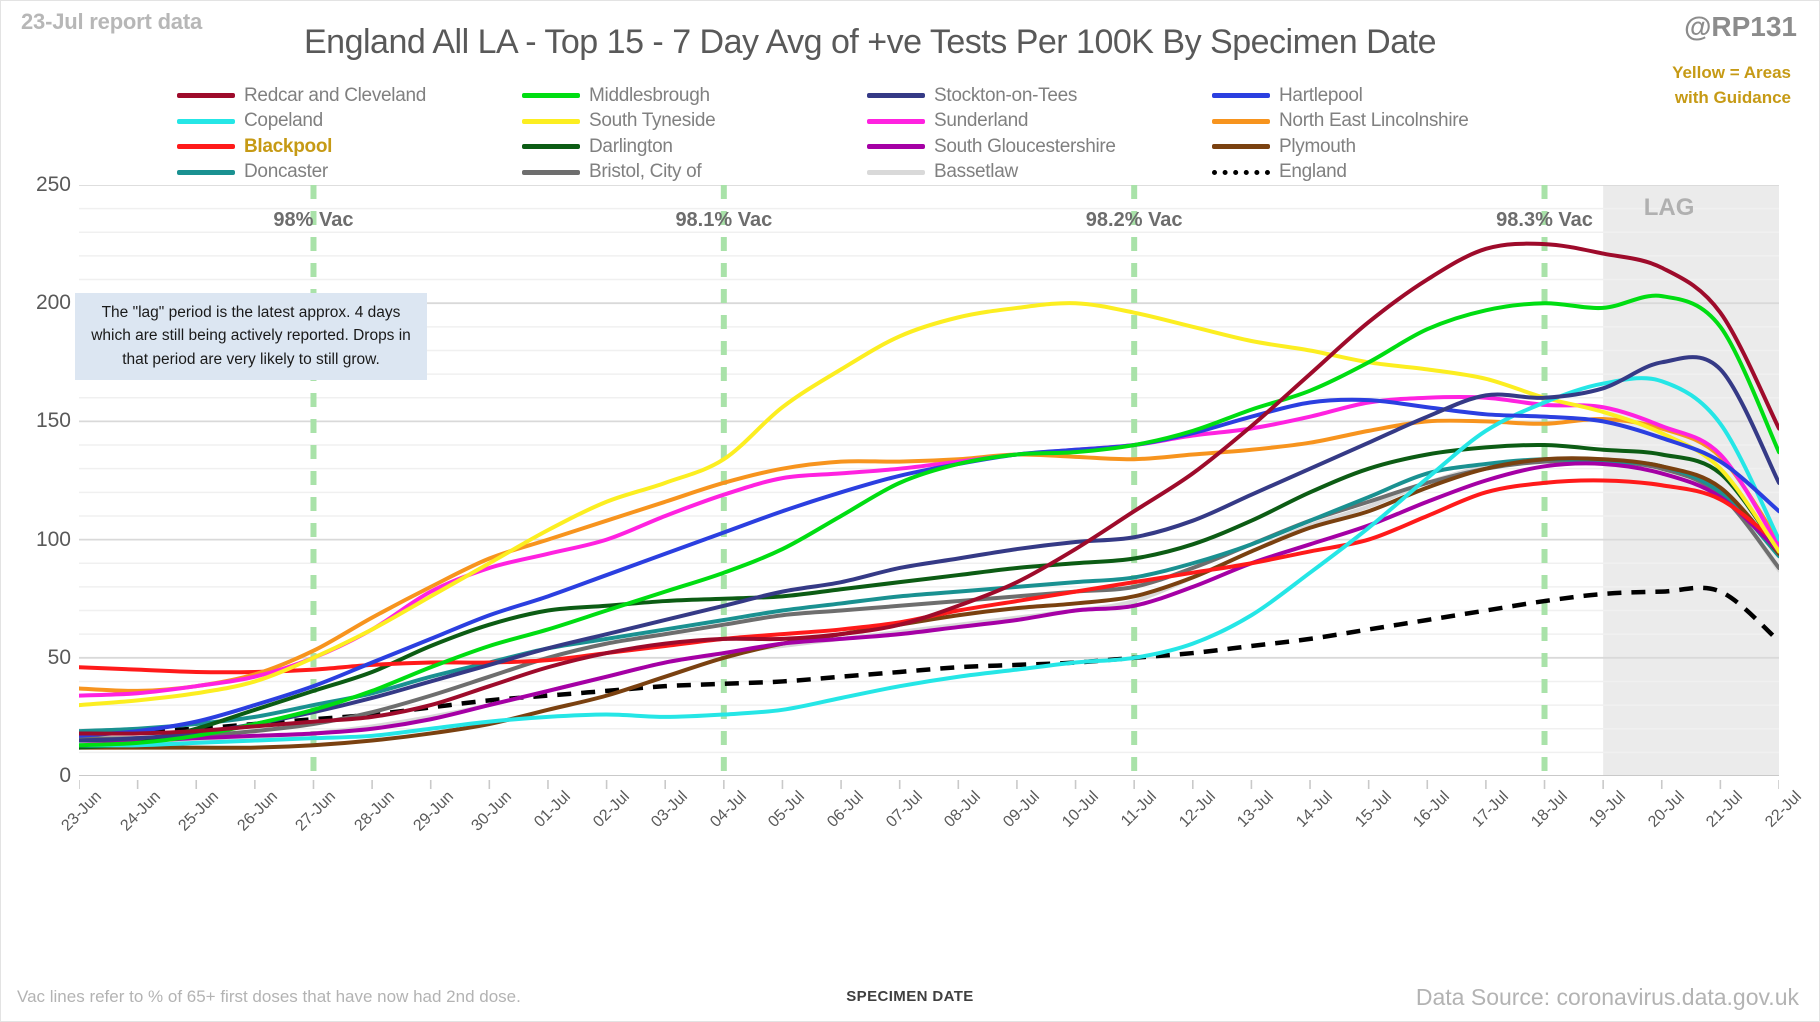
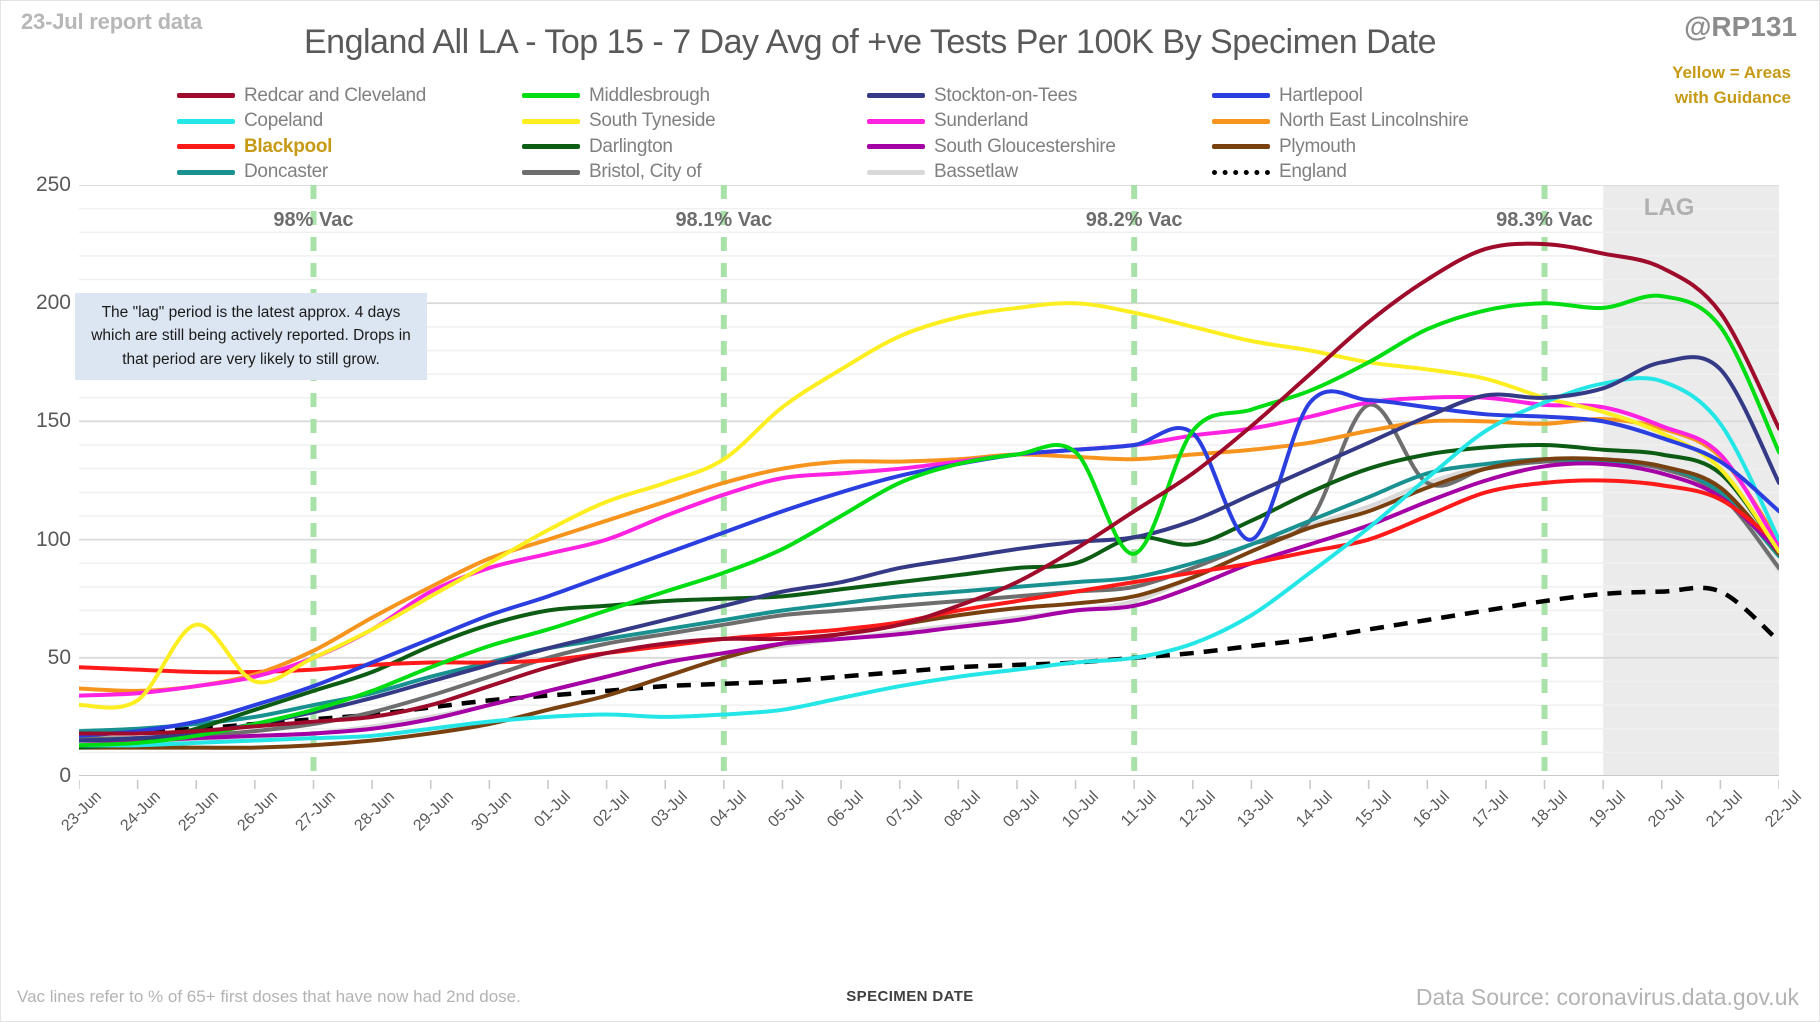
South Tyneside/25-Jun: 35 -> 64
Middlesbrough/11-Jul: 140 -> 94
Darlington/11-Jul: 92 -> 101
Hartlepool/13-Jul: 152 -> 100
Bristol, City of/15-Jul: 116 -> 157
